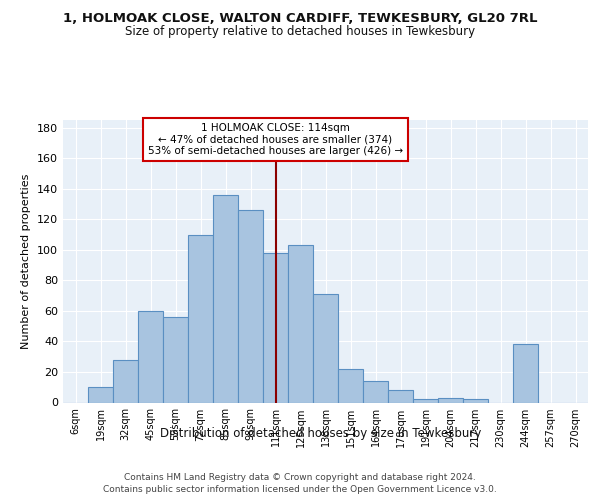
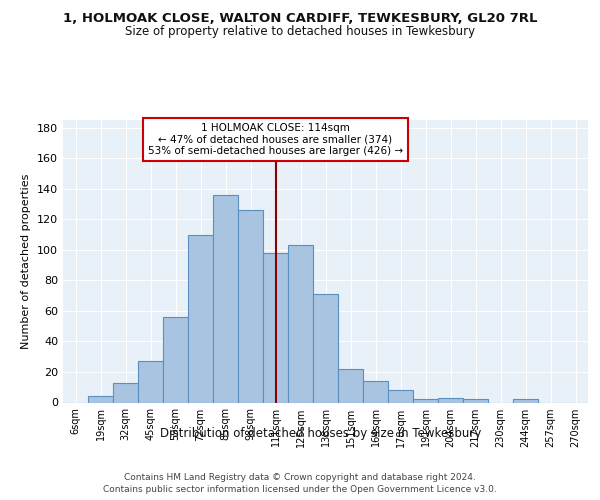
19sqm: 10 -> 4
32sqm: 28 -> 13
45sqm: 60 -> 27
244sqm: 38 -> 2
